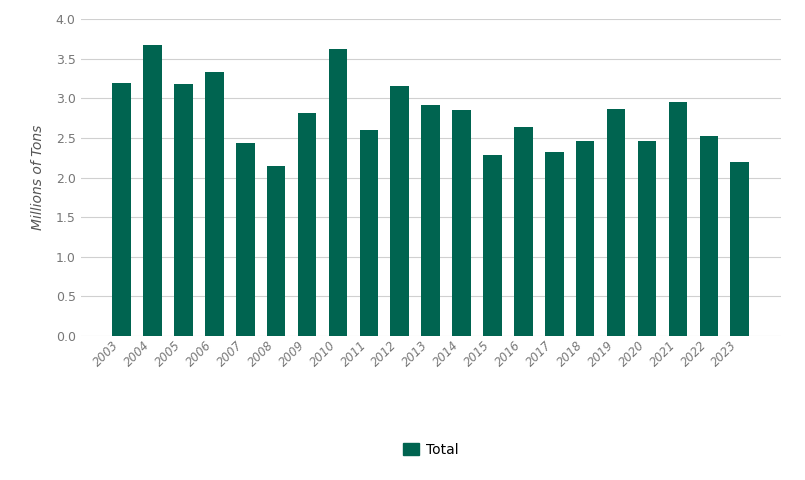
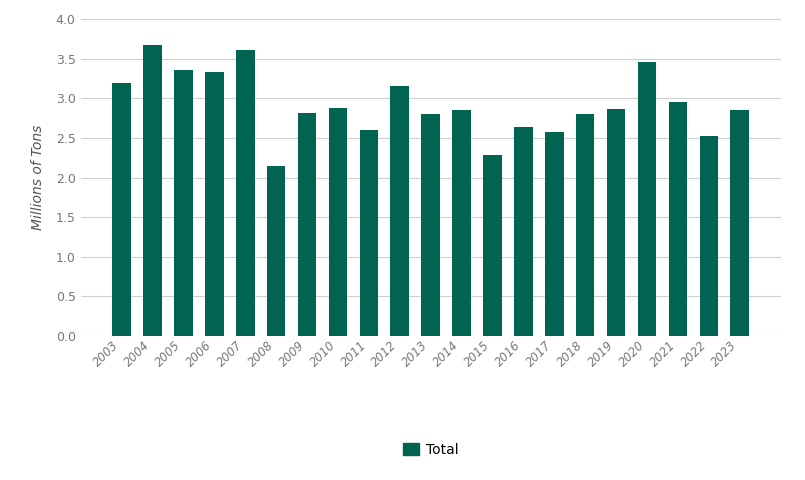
2005: 3.18 -> 3.36
2007: 2.44 -> 3.61
2010: 3.62 -> 2.88
2013: 2.92 -> 2.80
2017: 2.32 -> 2.57
2018: 2.46 -> 2.80
2020: 2.46 -> 3.46
2023: 2.20 -> 2.85
